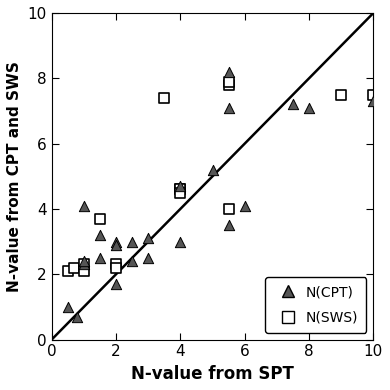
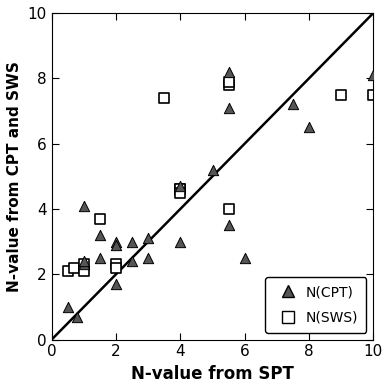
N(CPT)/6: 4.1 -> 2.5
N(CPT)/8: 7.1 -> 6.5
N(CPT)/10: 7.3 -> 8.1
